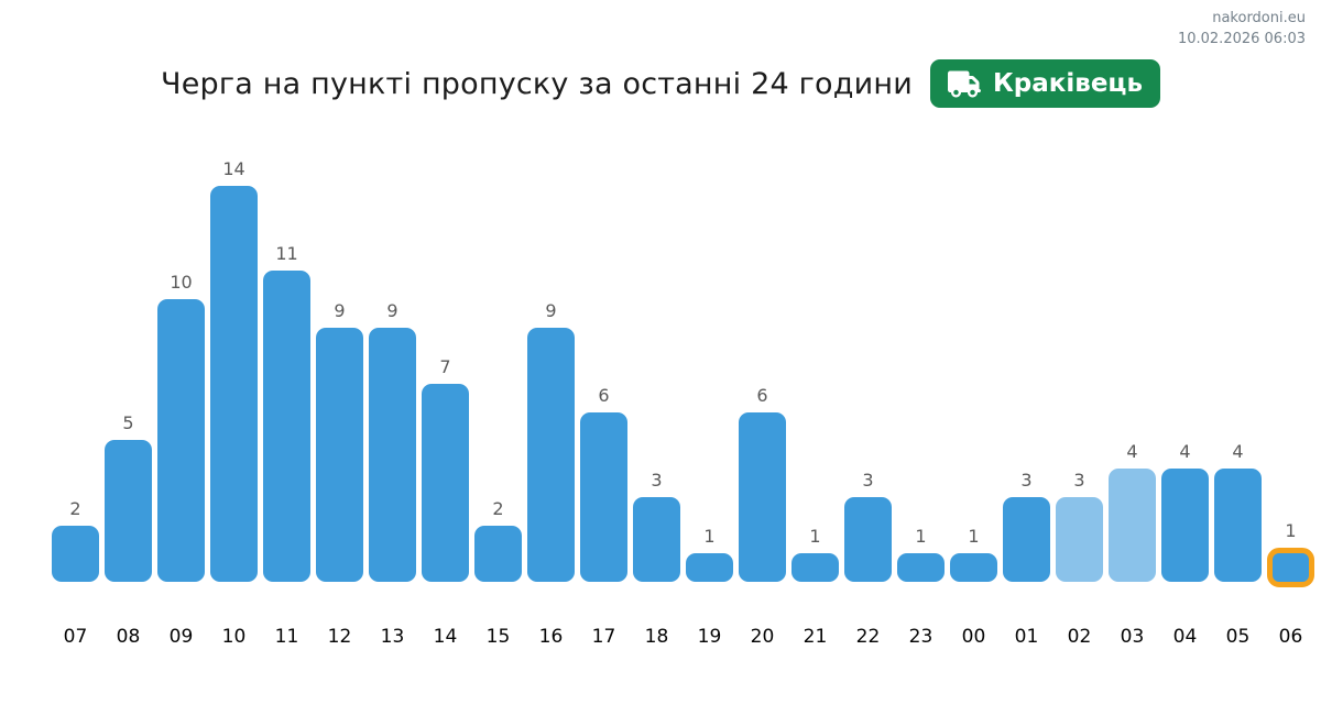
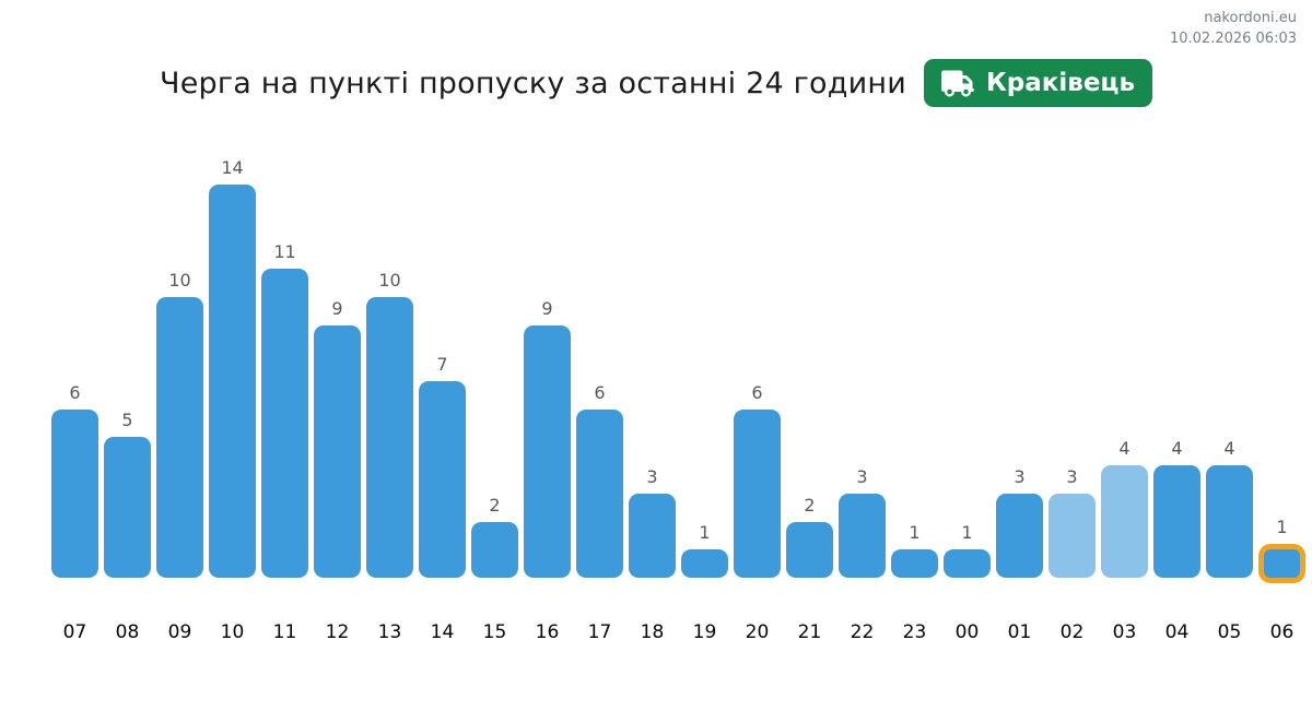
07: 2 -> 6
13: 9 -> 10
21: 1 -> 2
